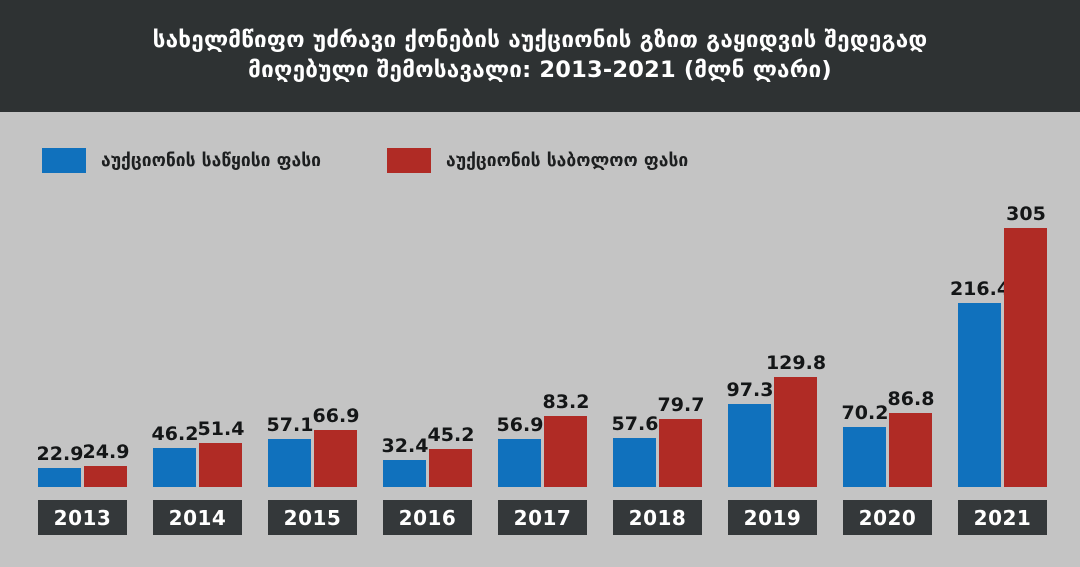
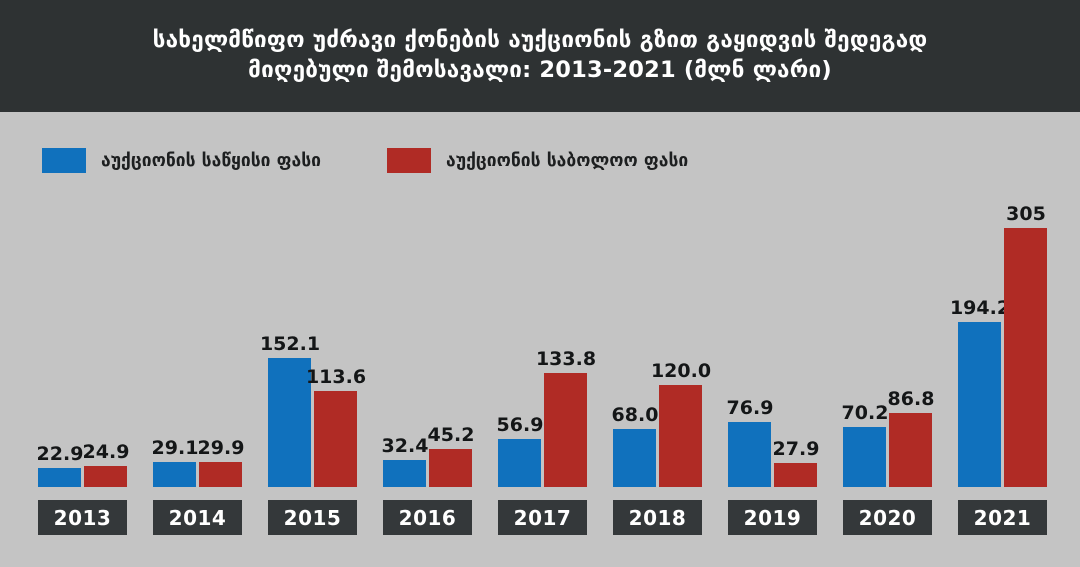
აუქციონის საწყისი ფასი/2014: 46.2 -> 29.1
აუქციონის საბოლოო ფასი/2014: 51.4 -> 29.9
აუქციონის საწყისი ფასი/2015: 57.1 -> 152.1
აუქციონის საბოლოო ფასი/2015: 66.9 -> 113.6
აუქციონის საბოლოო ფასი/2017: 83.2 -> 133.8
აუქციონის საწყისი ფასი/2018: 57.6 -> 68.0
აუქციონის საბოლოო ფასი/2018: 79.7 -> 120.0
აუქციონის საწყისი ფასი/2019: 97.3 -> 76.9
აუქციონის საბოლოო ფასი/2019: 129.8 -> 27.9
აუქციონის საწყისი ფასი/2021: 216.4 -> 194.2
